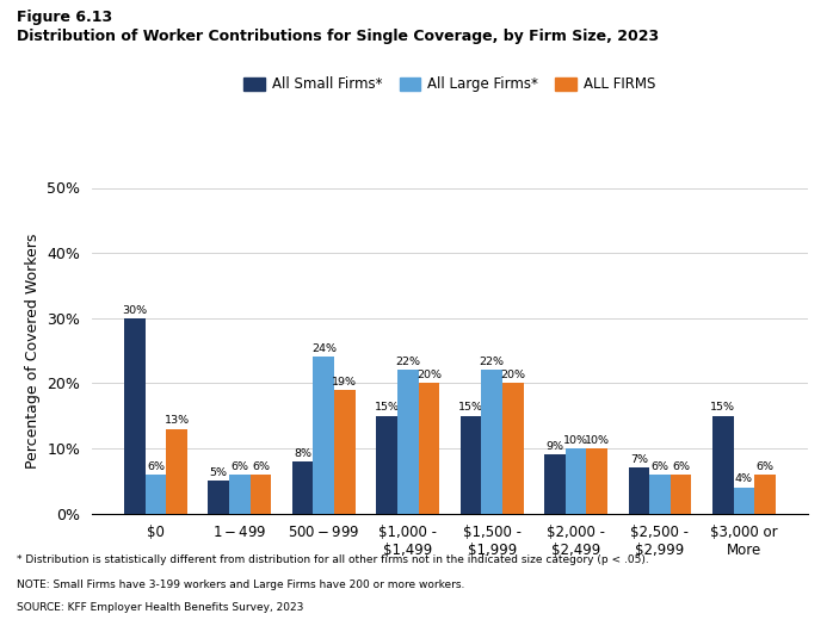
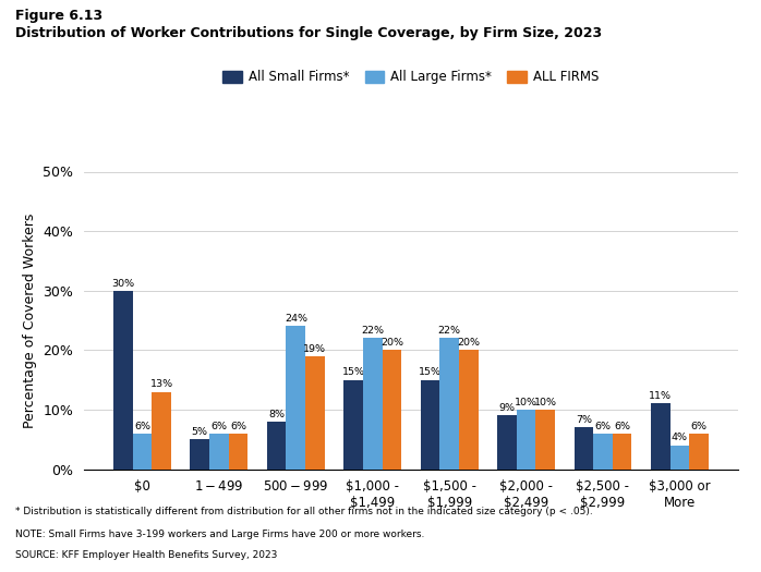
All Small Firms*/$3,000 or More: 15% -> 11%
